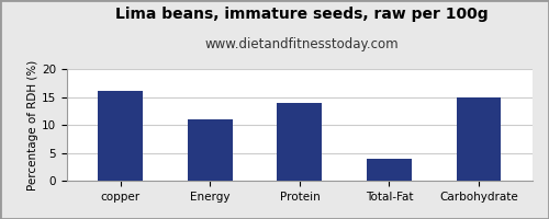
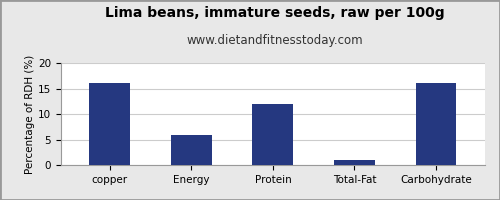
Energy: 11 -> 6
Protein: 14 -> 12
Total-Fat: 4 -> 1
Carbohydrate: 15 -> 16
